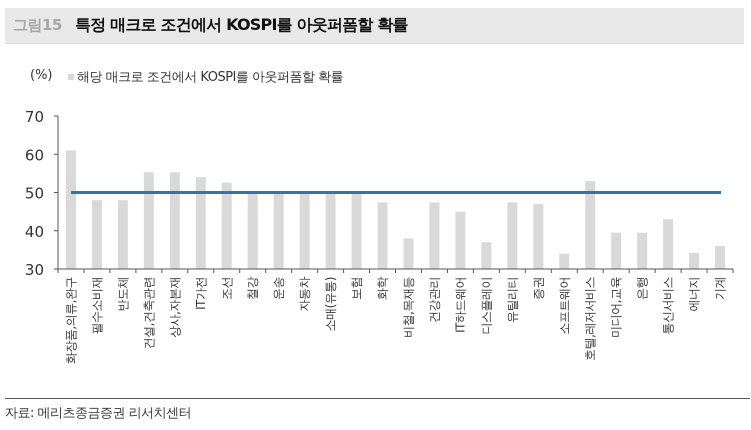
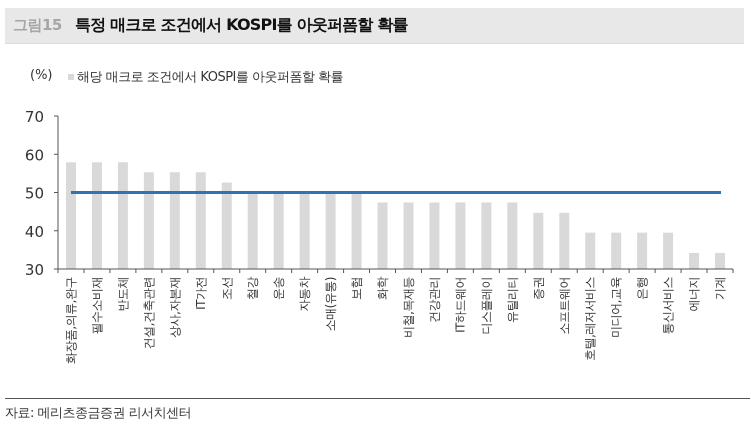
화장품,의류,완구: 61 -> 58
필수소비재: 48 -> 58
반도체: 48 -> 58
IT가전: 54 -> 55
비철,목재등: 38 -> 47
IT하드웨어: 45 -> 47
디스플레이: 37 -> 47
증권: 47 -> 45
소프트웨어: 34 -> 45
호텔,레저서비스: 53 -> 40
통신서비스: 43 -> 40
기계: 36 -> 34
